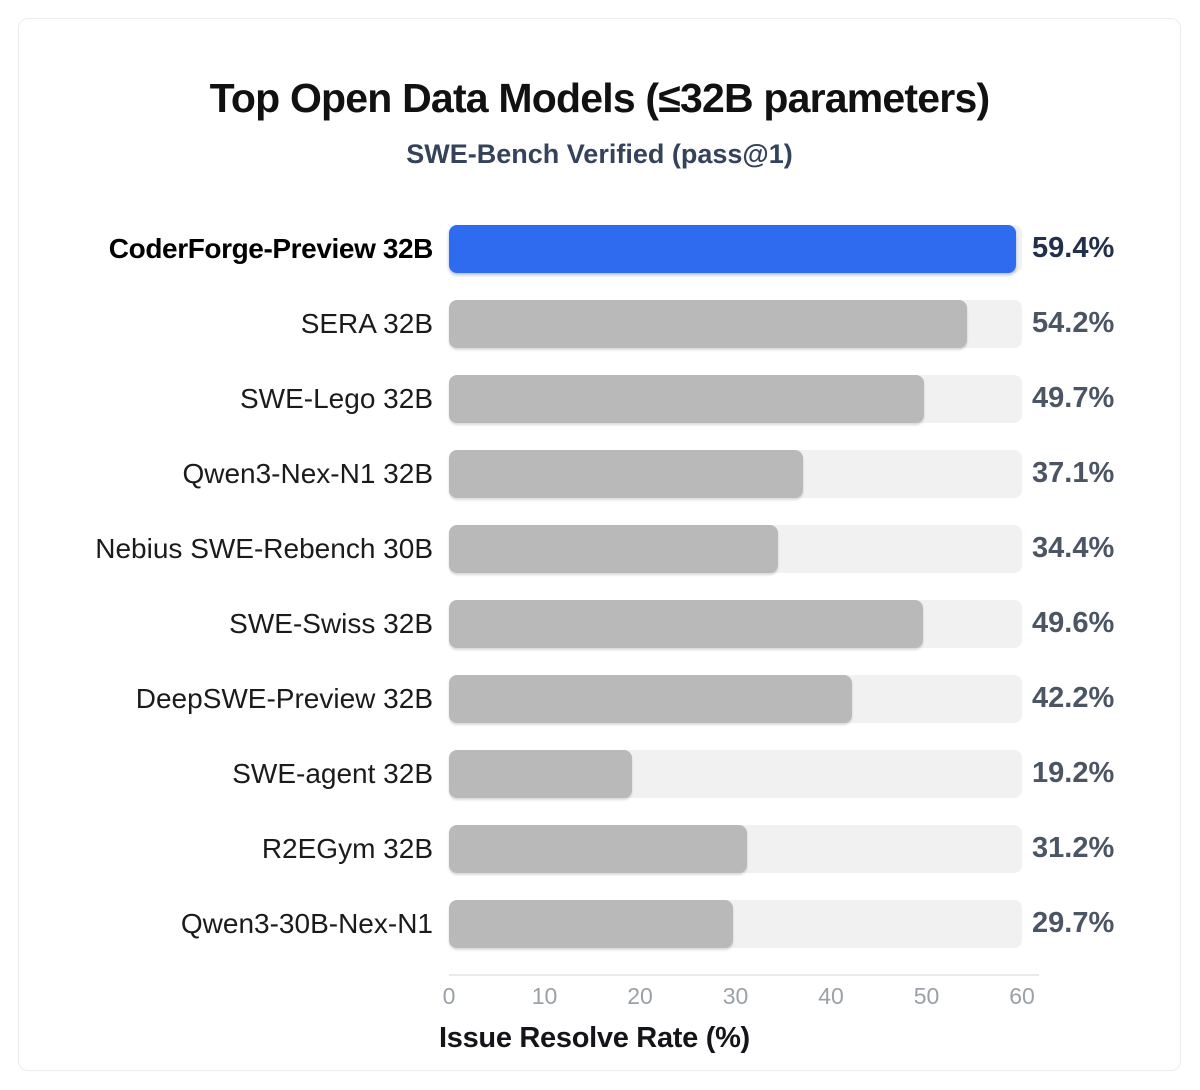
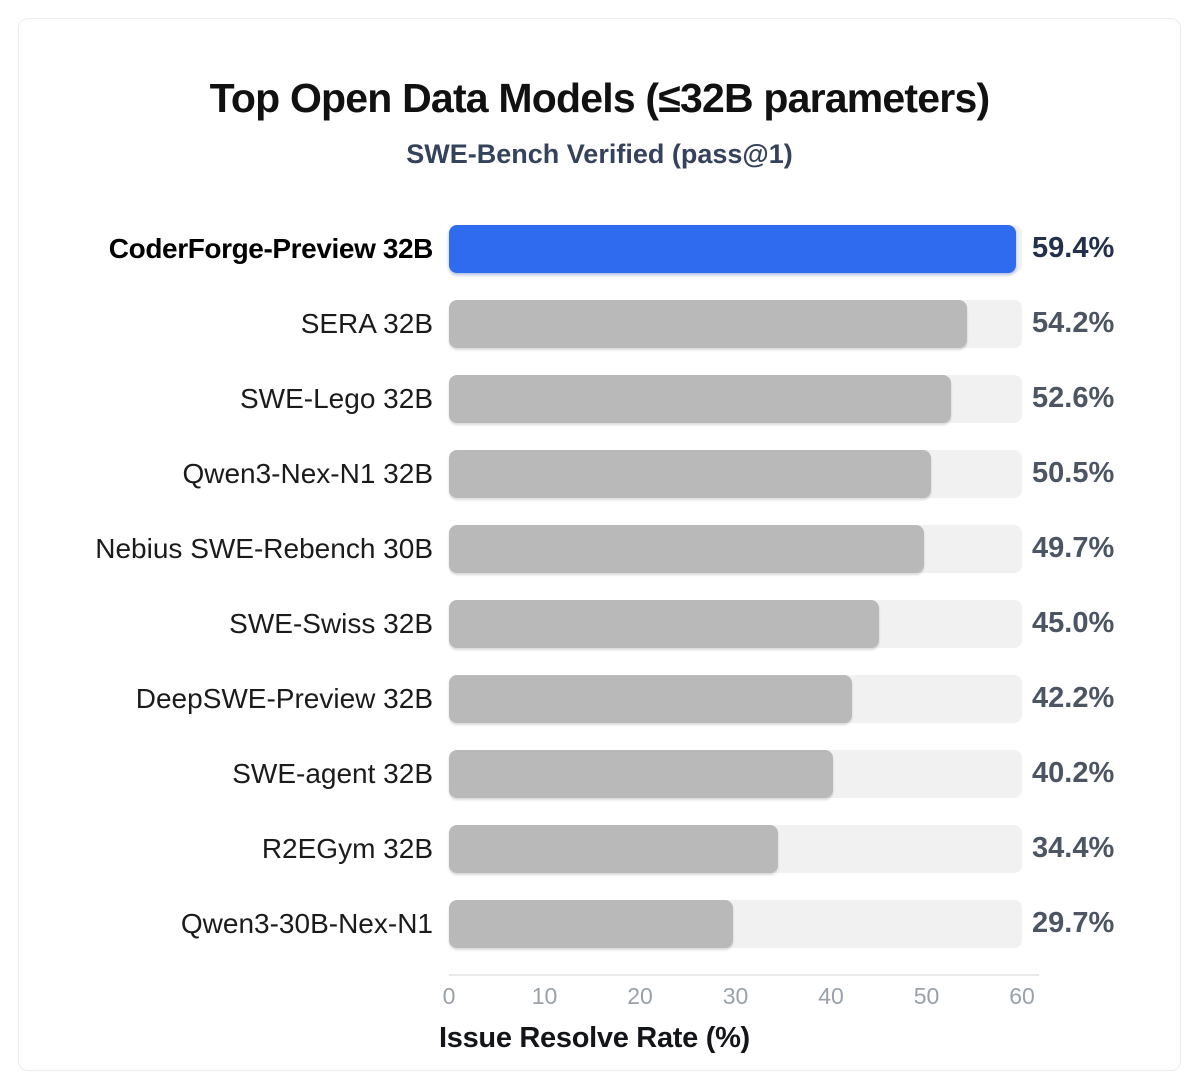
SWE-Lego 32B: 49.7% -> 52.6%
Qwen3-Nex-N1 32B: 37.1% -> 50.5%
Nebius SWE-Rebench 30B: 34.4% -> 49.7%
SWE-Swiss 32B: 49.6% -> 45.0%
SWE-agent 32B: 19.2% -> 40.2%
R2EGym 32B: 31.2% -> 34.4%
